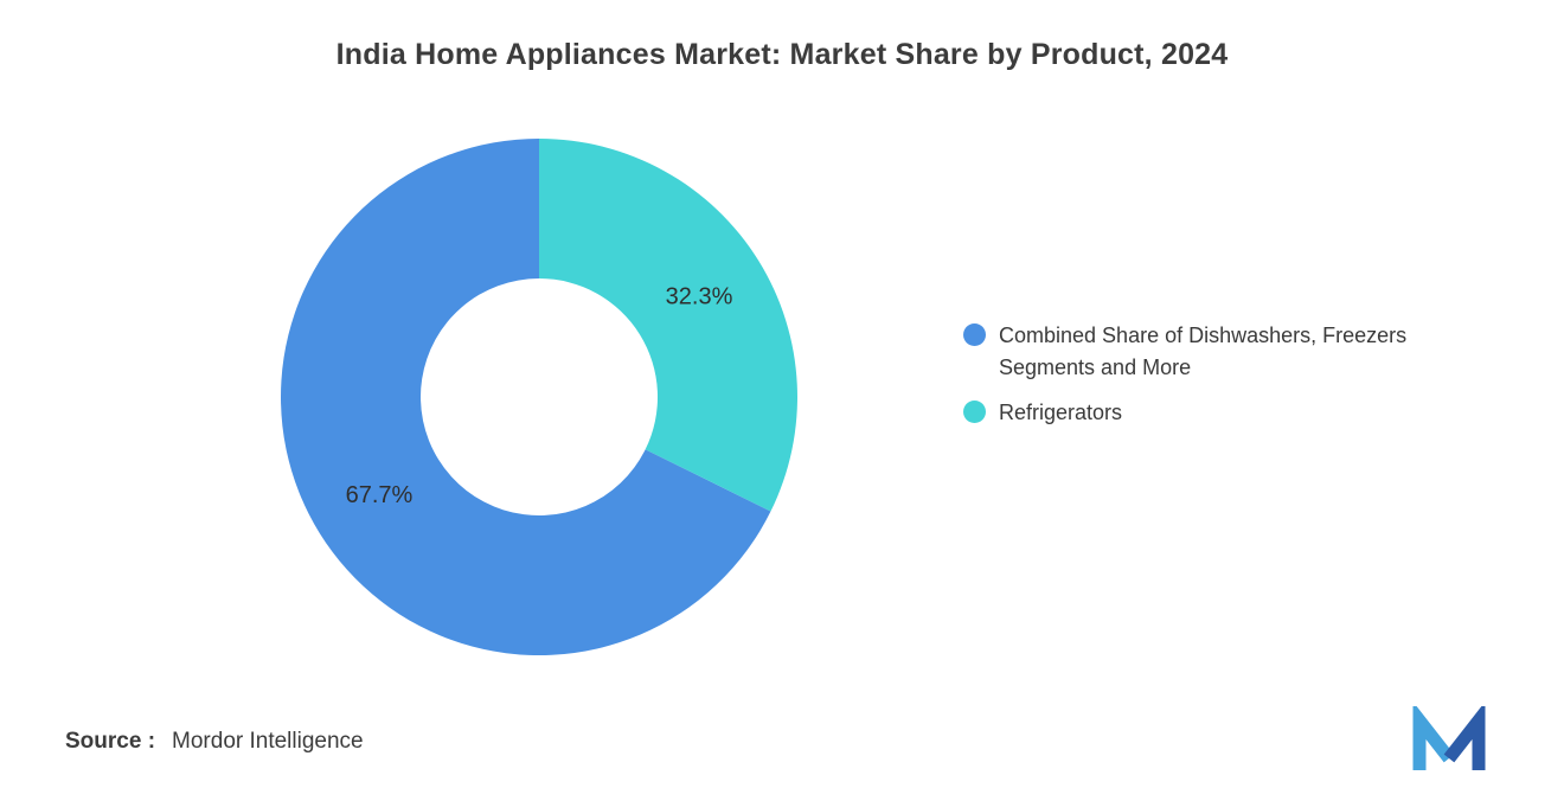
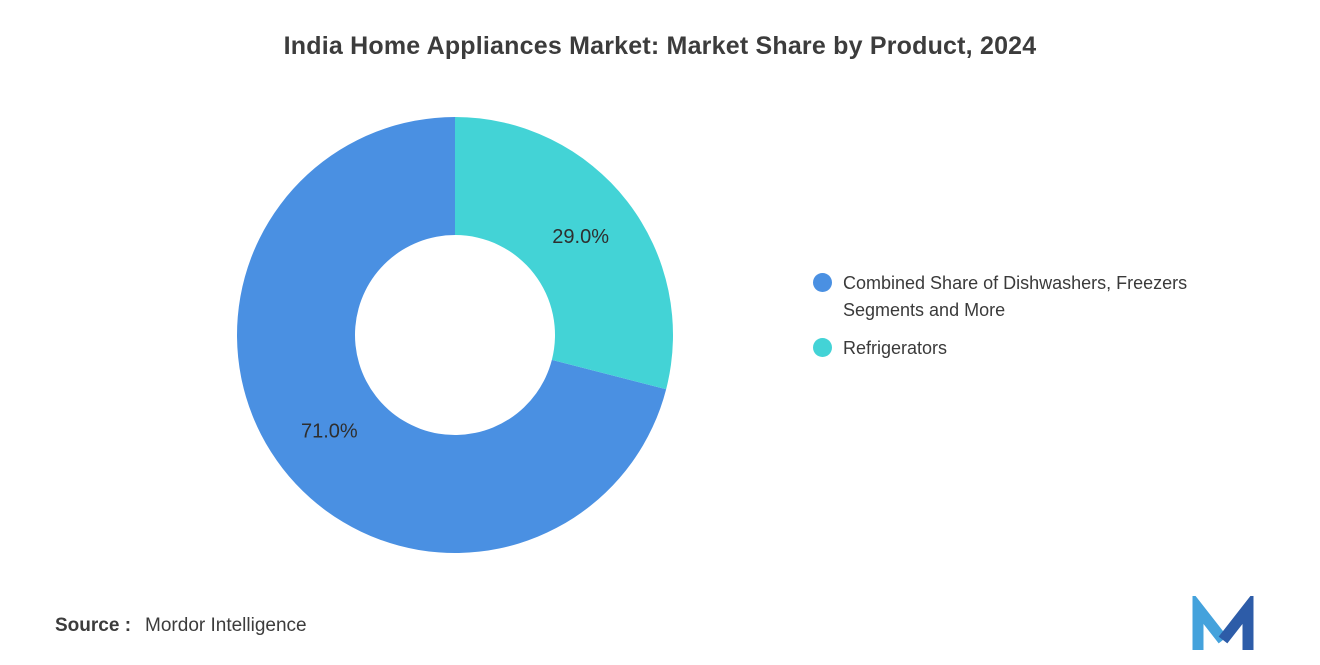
Combined Share of Dishwashers, Freezers Segments and More: 67.7% -> 71.0%
Refrigerators: 32.3% -> 29.0%
